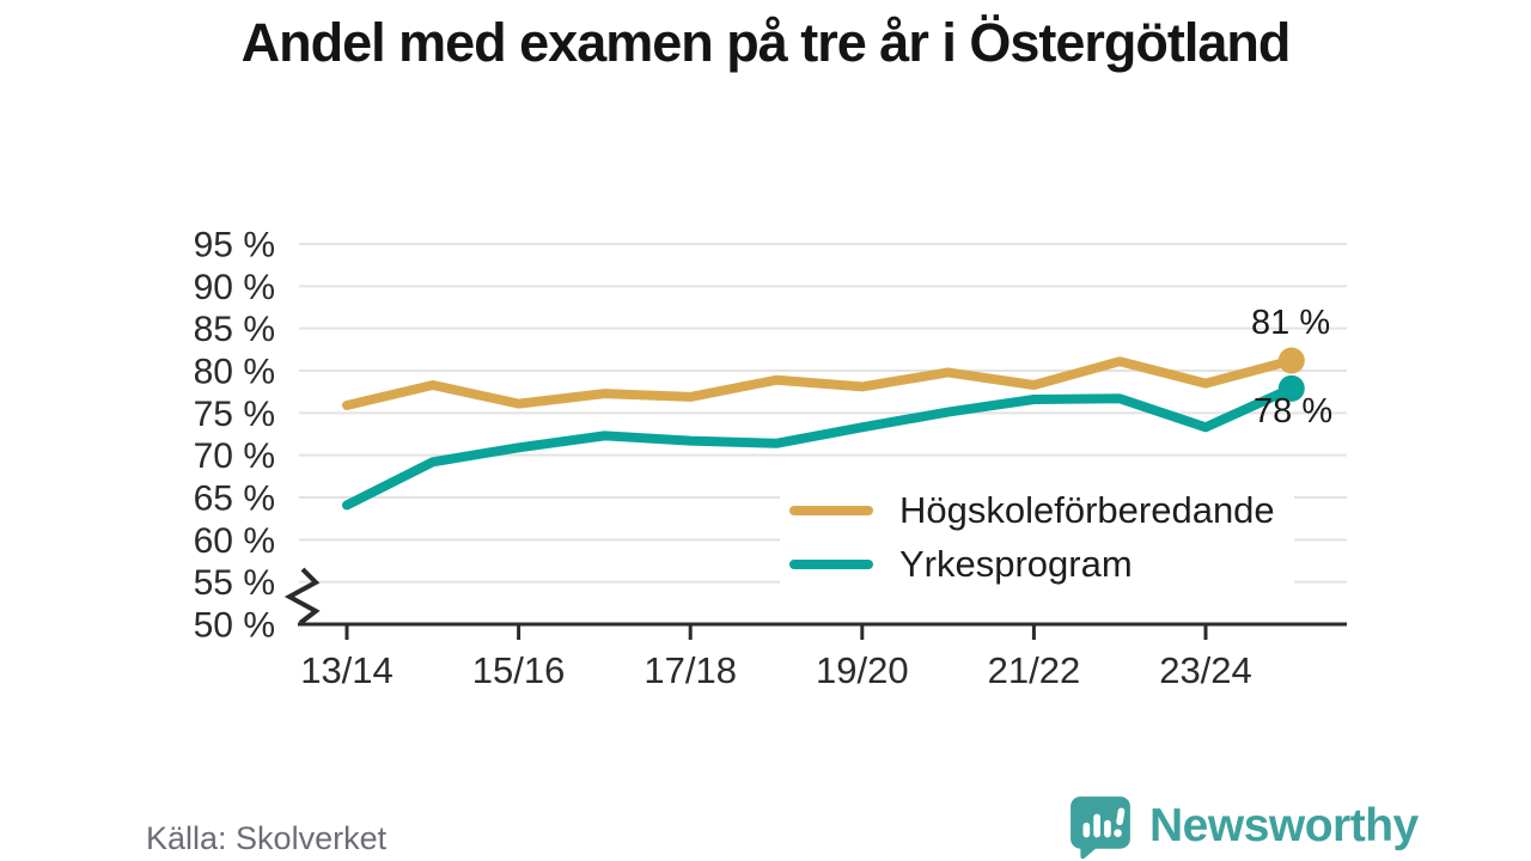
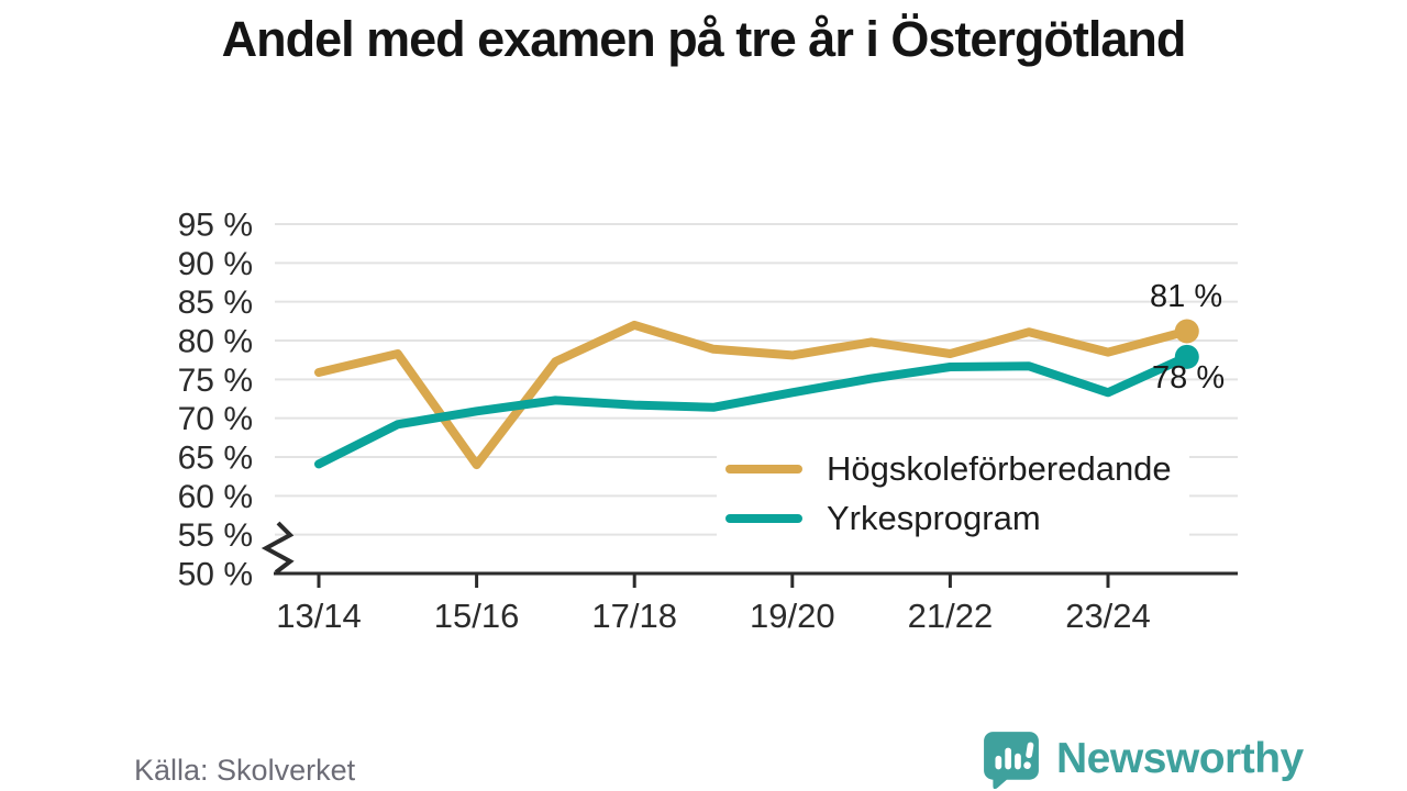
Högskoleförberedande/15/16: 76% -> 64%
Högskoleförberedande/17/18: 77% -> 82%
